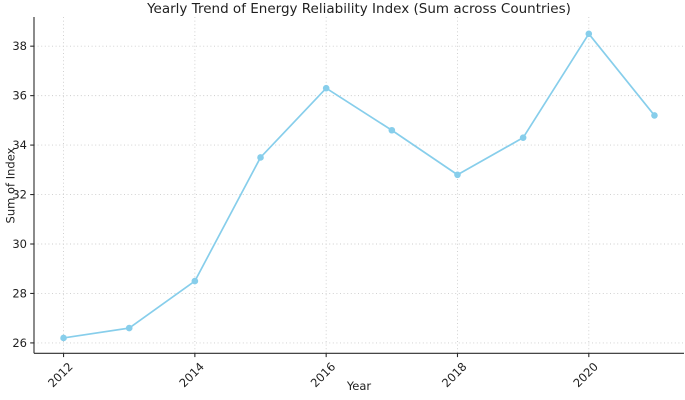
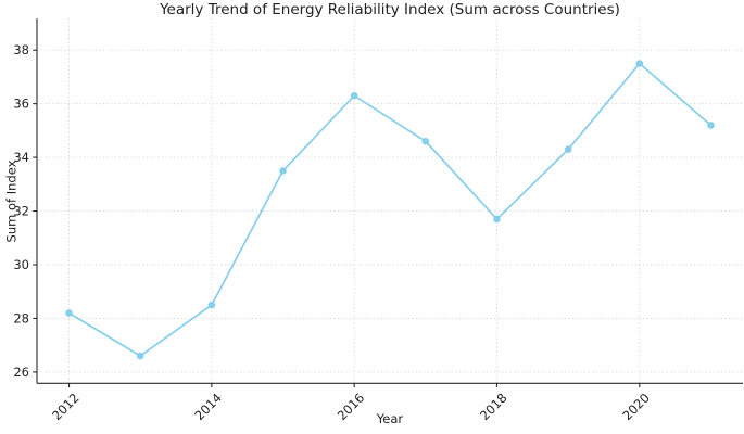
2012: 26.2 -> 28.2
2018: 32.8 -> 31.7
2020: 38.5 -> 37.5
